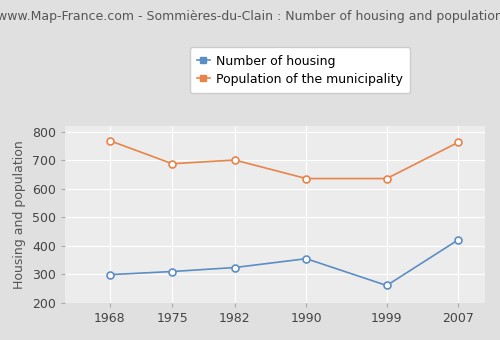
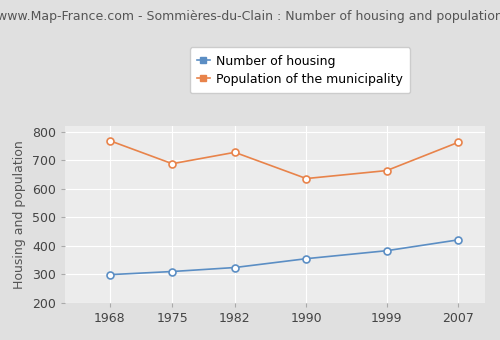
Population of the municipality/1982: 700 -> 727
Number of housing/1999: 260 -> 382
Population of the municipality/1999: 635 -> 663
